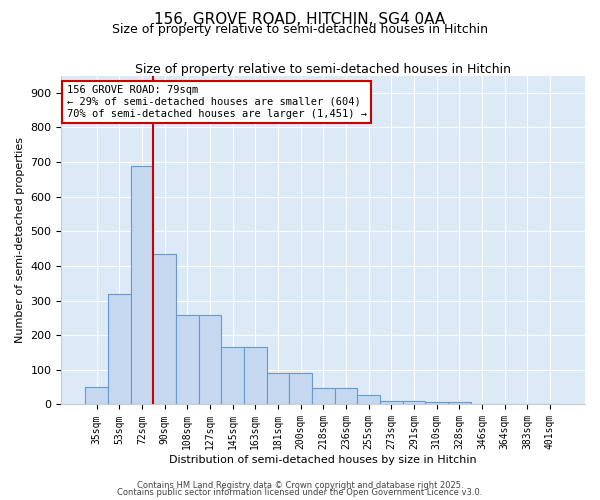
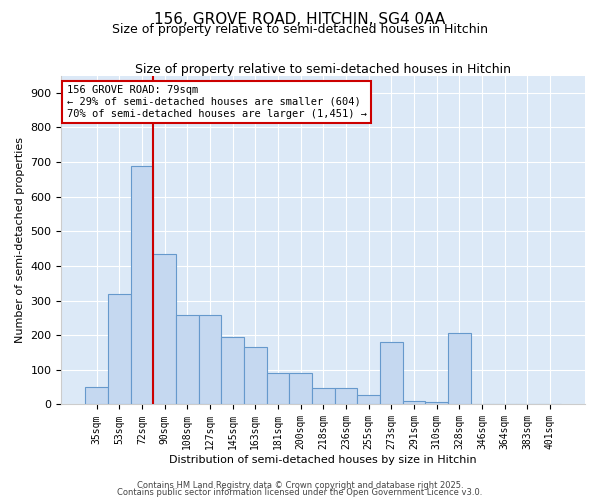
145sqm: 165 -> 195
273sqm: 10 -> 180
328sqm: 7 -> 205
